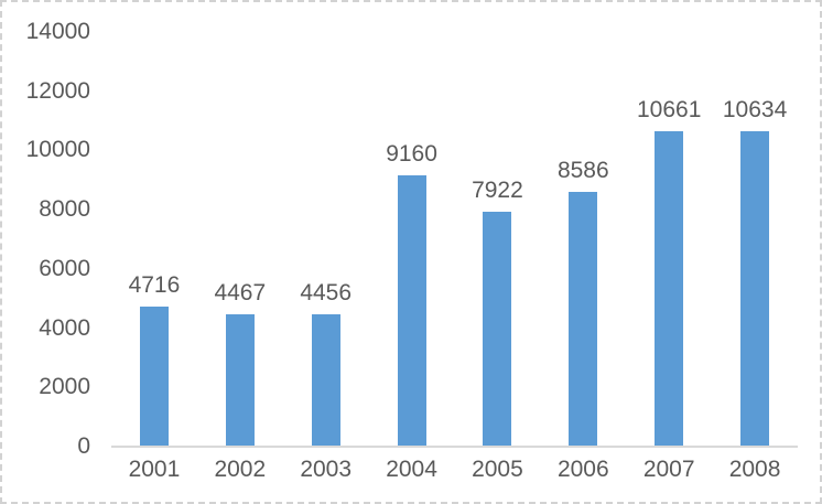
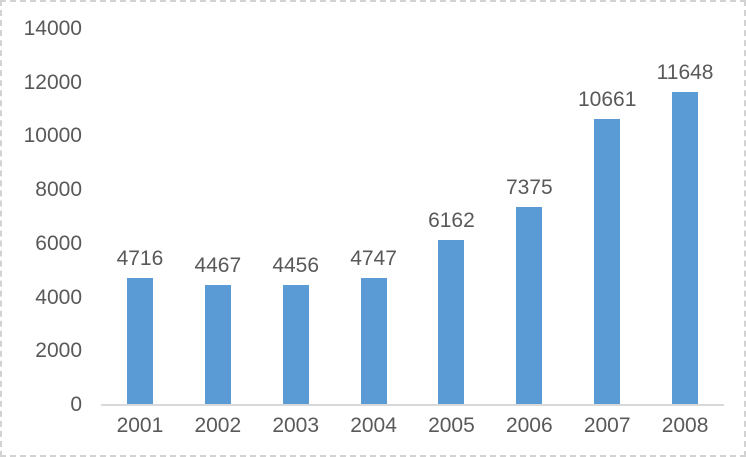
2004: 9160 -> 4747
2005: 7922 -> 6162
2006: 8586 -> 7375
2008: 10634 -> 11648
